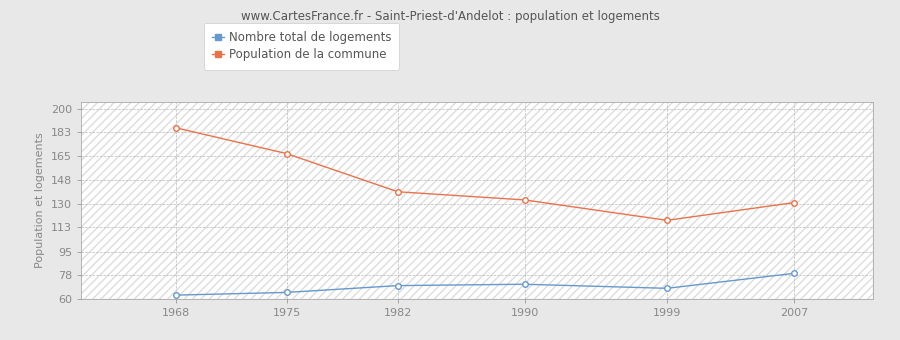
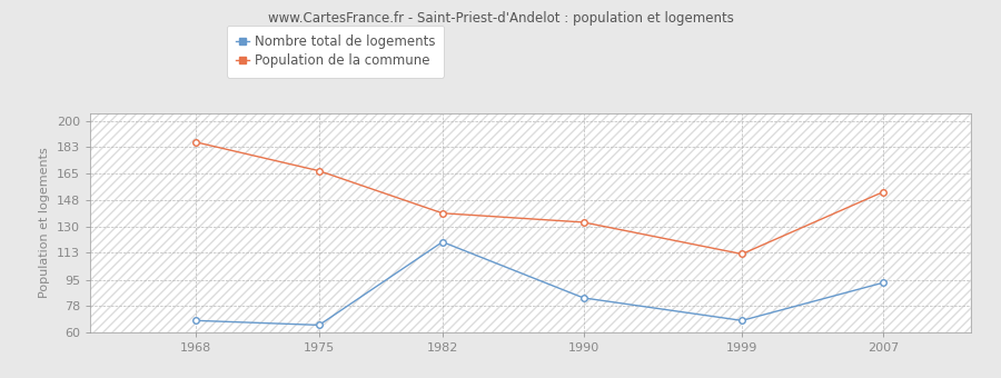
Nombre total de logements/1968: 63 -> 68
Nombre total de logements/1982: 70 -> 120
Nombre total de logements/1990: 71 -> 83
Population de la commune/1999: 118 -> 112
Nombre total de logements/2007: 79 -> 93
Population de la commune/2007: 131 -> 153
